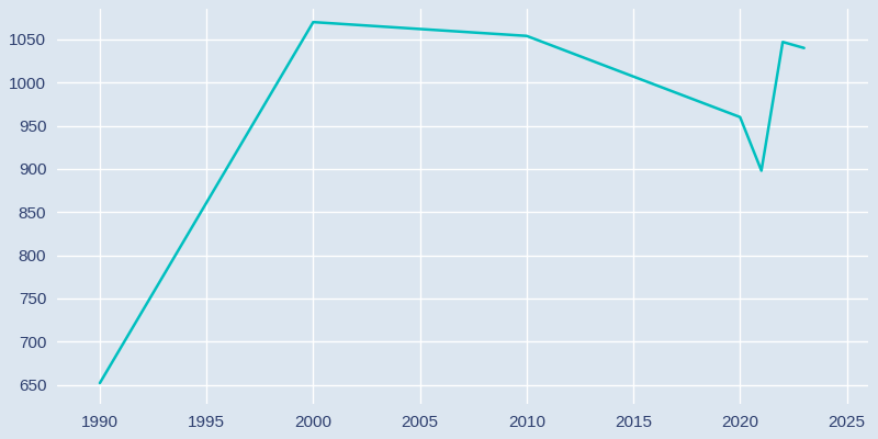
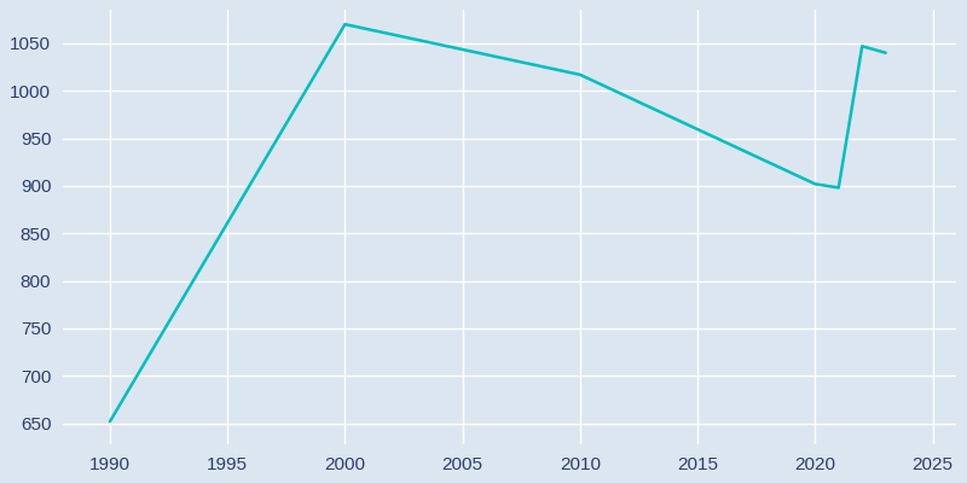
2010: 1054 -> 1017
2020: 960 -> 902
